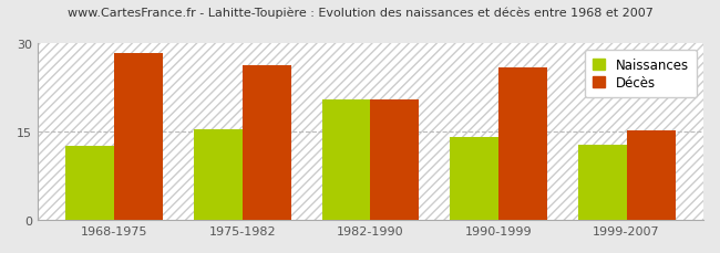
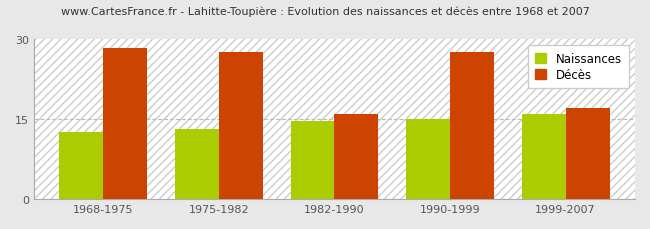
Naissances/1975-1982: 15.4 -> 13.2
Décès/1975-1982: 26.2 -> 27.5
Naissances/1982-1990: 20.4 -> 14.6
Décès/1982-1990: 20.4 -> 16.0
Naissances/1990-1999: 14.0 -> 15.0
Décès/1990-1999: 25.8 -> 27.5
Naissances/1999-2007: 12.8 -> 16.0
Décès/1999-2007: 15.2 -> 17.0
